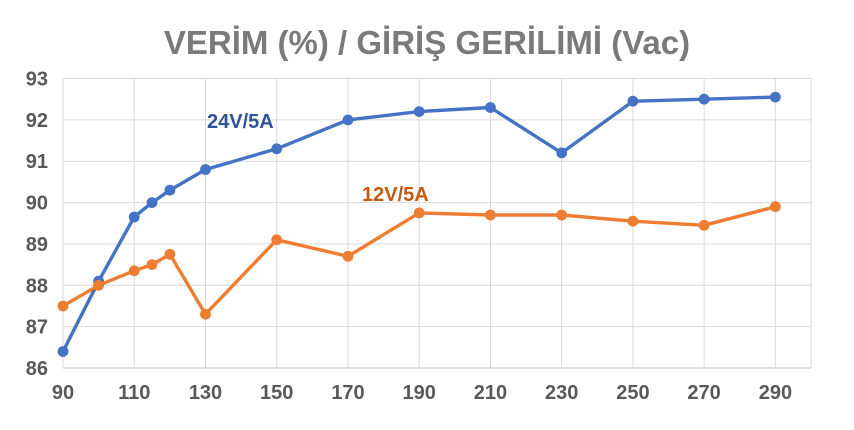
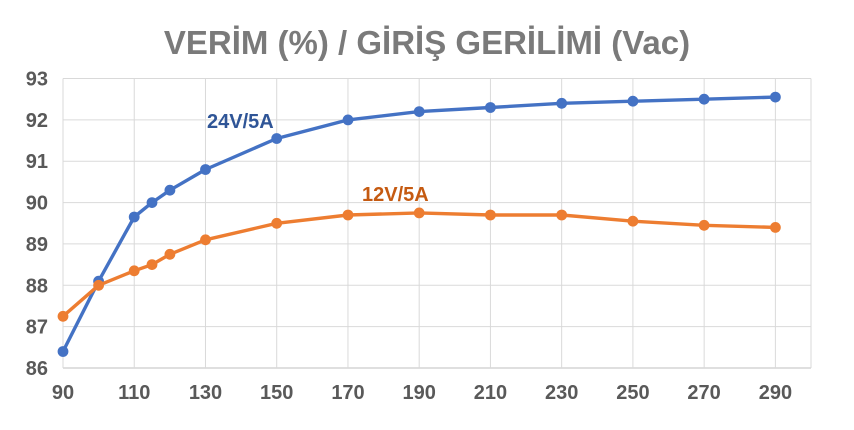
12V/5A/90: 87.5 -> 87.2
12V/5A/130: 87.3 -> 89.1
24V/5A/150: 91.3 -> 91.5
12V/5A/150: 89.1 -> 89.5
12V/5A/170: 88.7 -> 89.7
24V/5A/230: 91.2 -> 92.4
12V/5A/290: 89.9 -> 89.4
